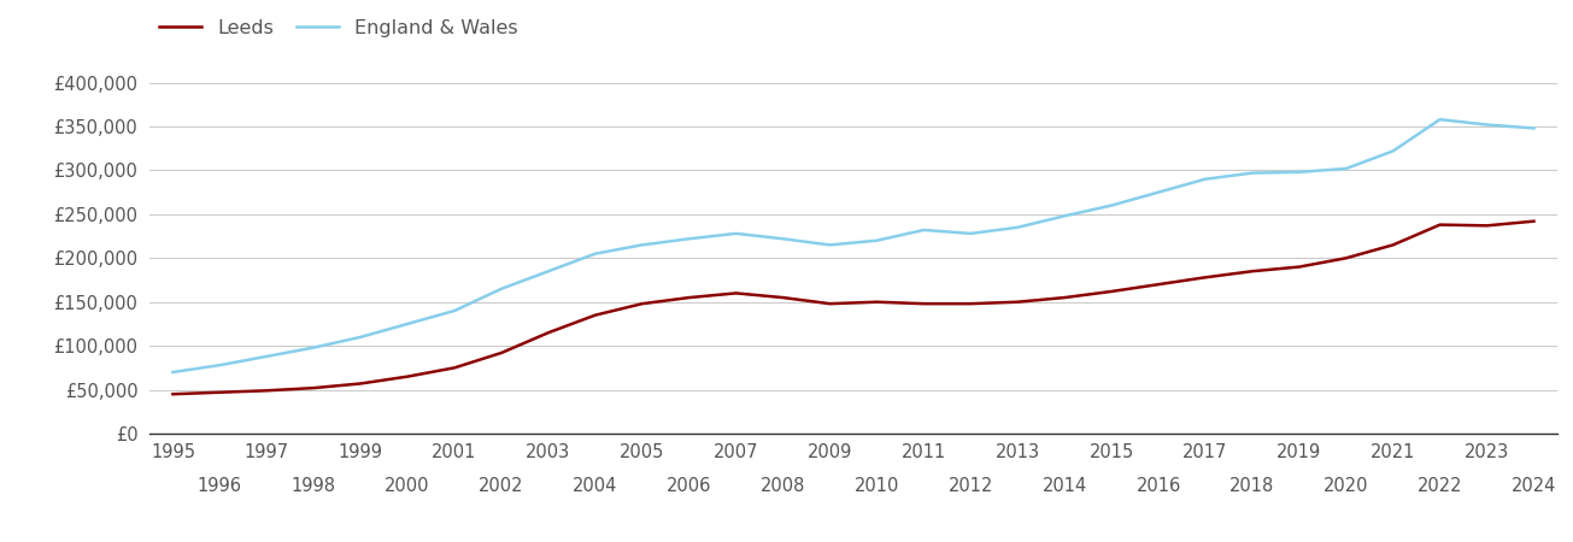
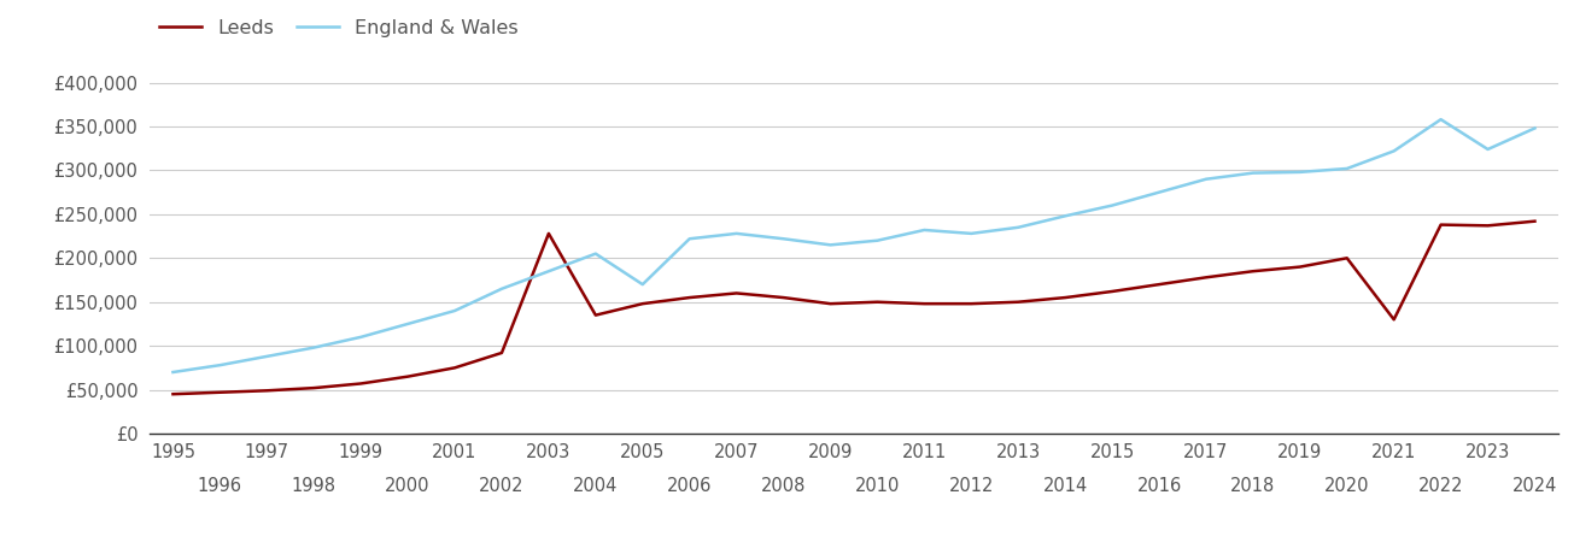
Leeds/2003: £115,000 -> £228,000
England & Wales/2005: £215,000 -> £170,000
Leeds/2021: £215,000 -> £130,000
England & Wales/2023: £352,000 -> £324,000
